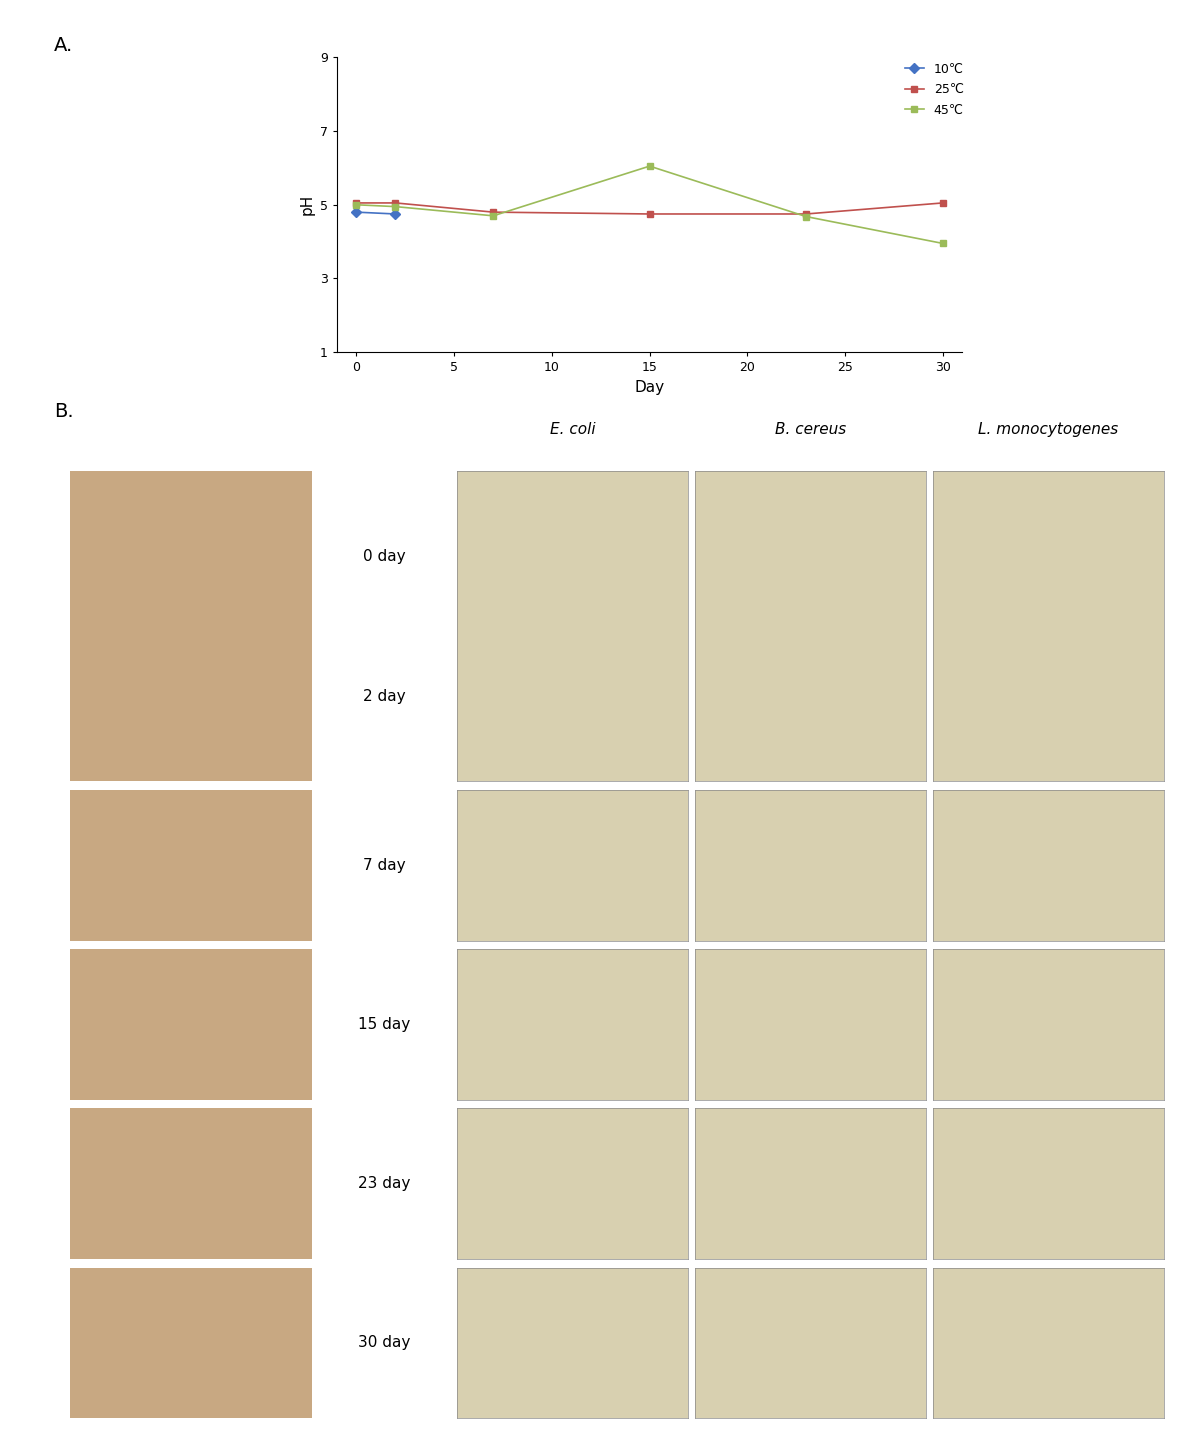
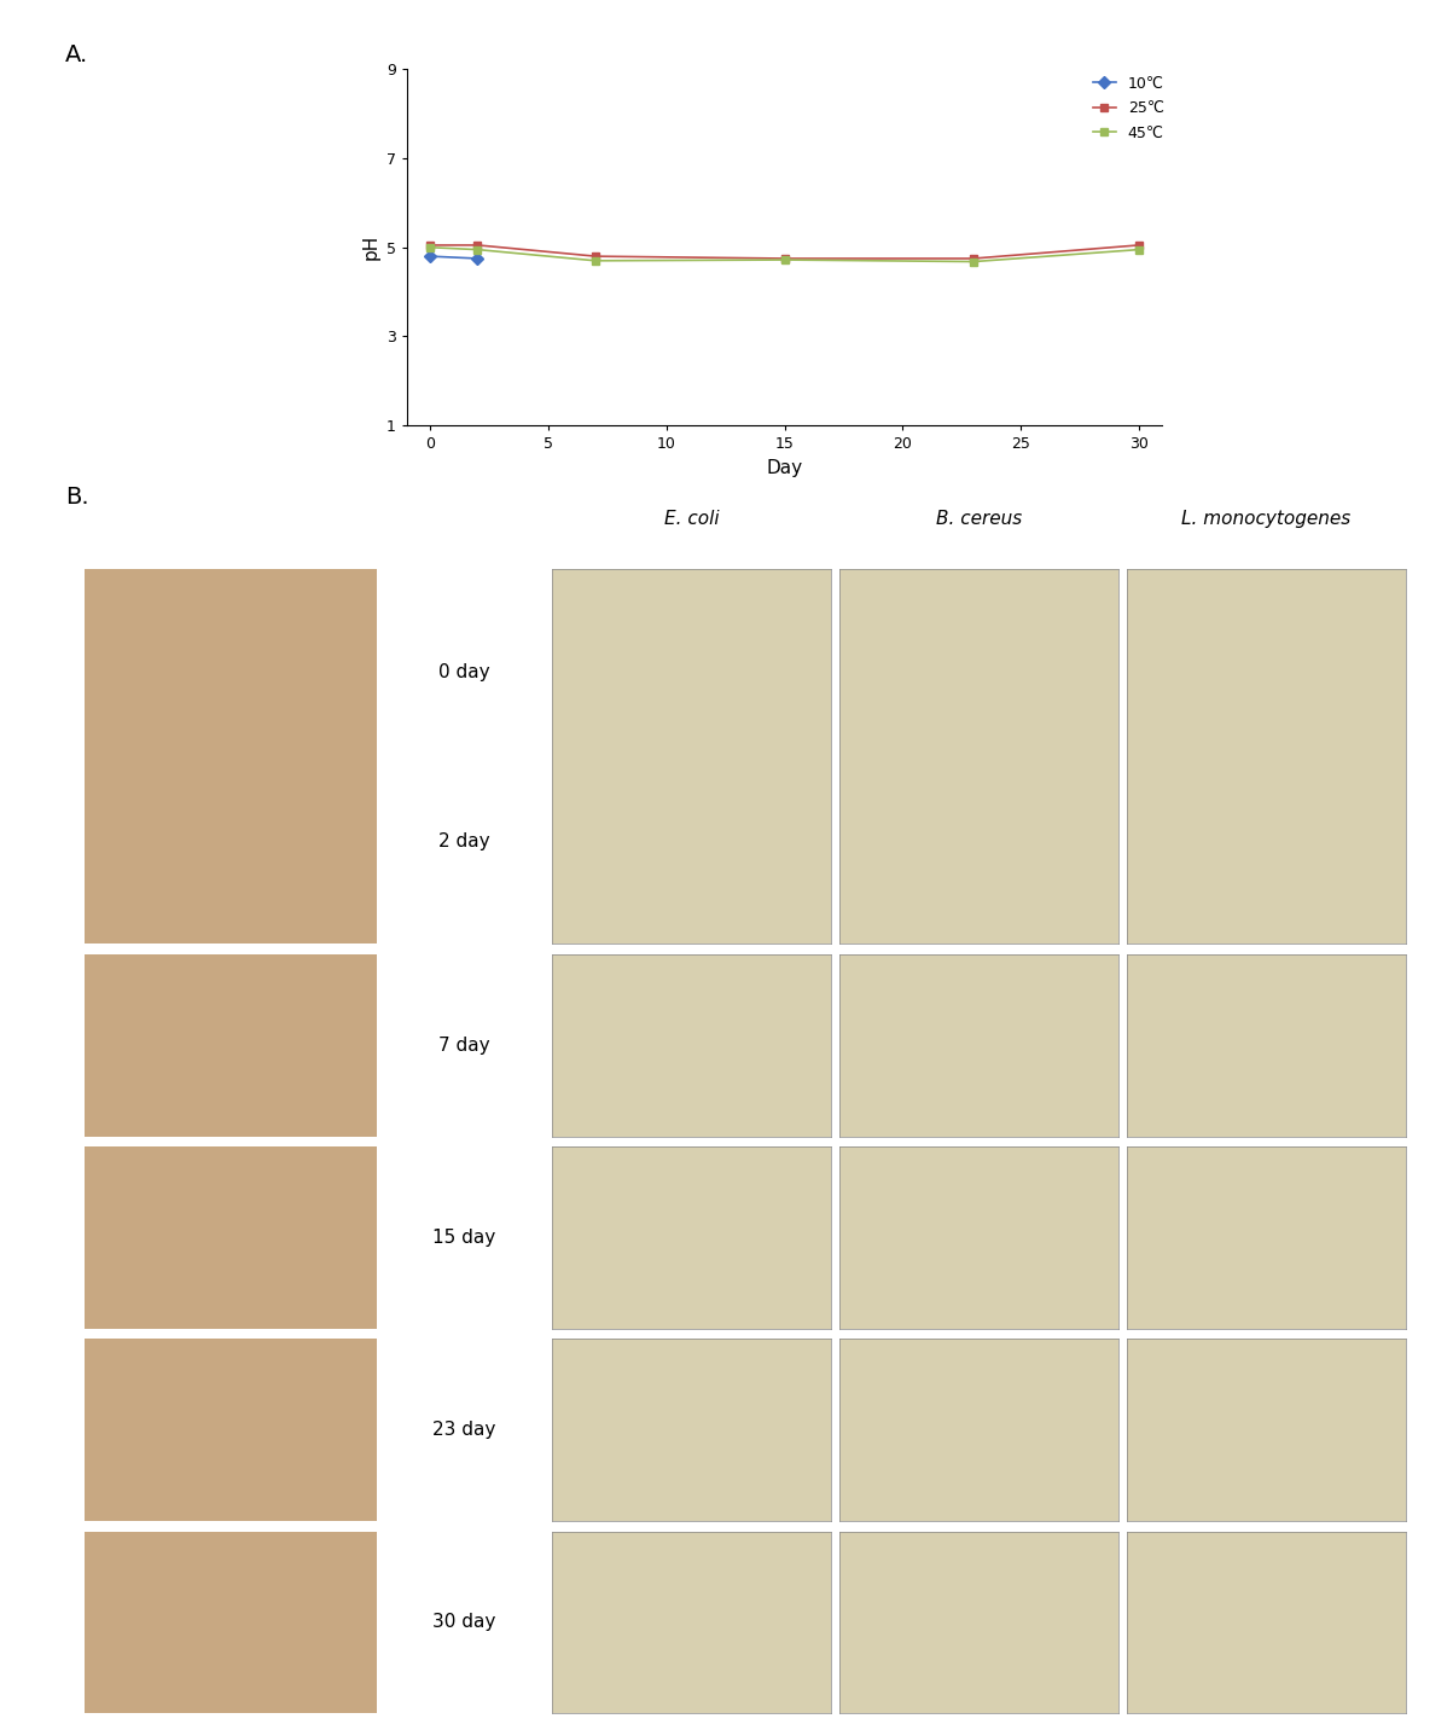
45℃/15: 6.05 -> 4.72
45℃/30: 3.95 -> 4.95
